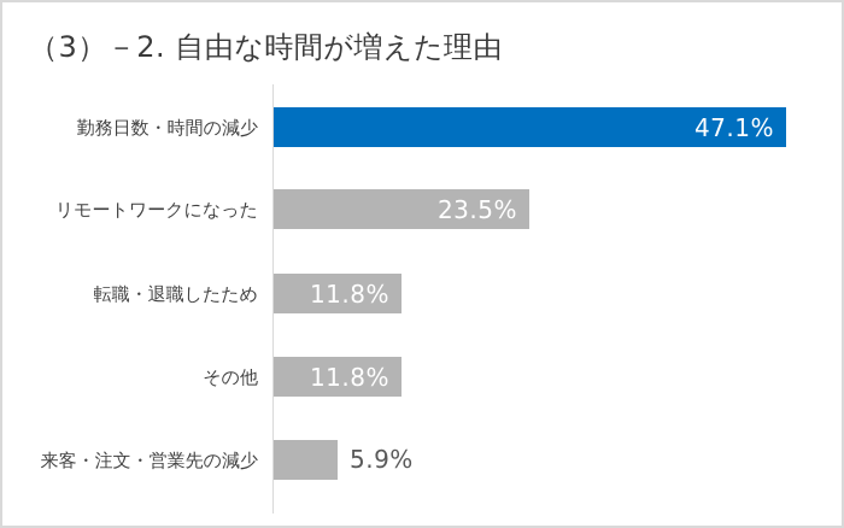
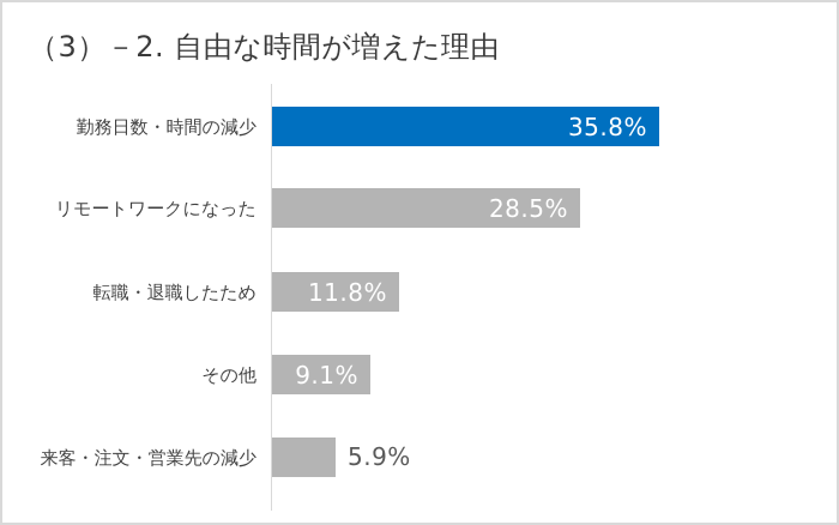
勤務日数・時間の減少: 47.1% -> 35.8%
リモートワークになった: 23.5% -> 28.5%
その他: 11.8% -> 9.1%
